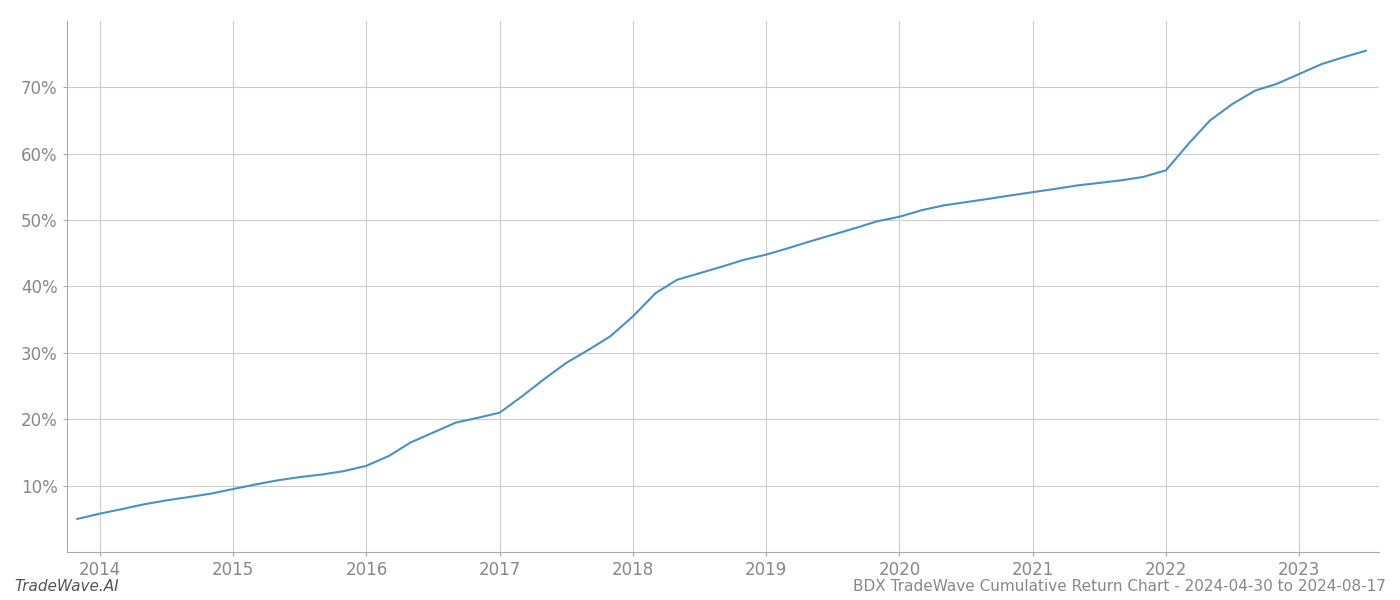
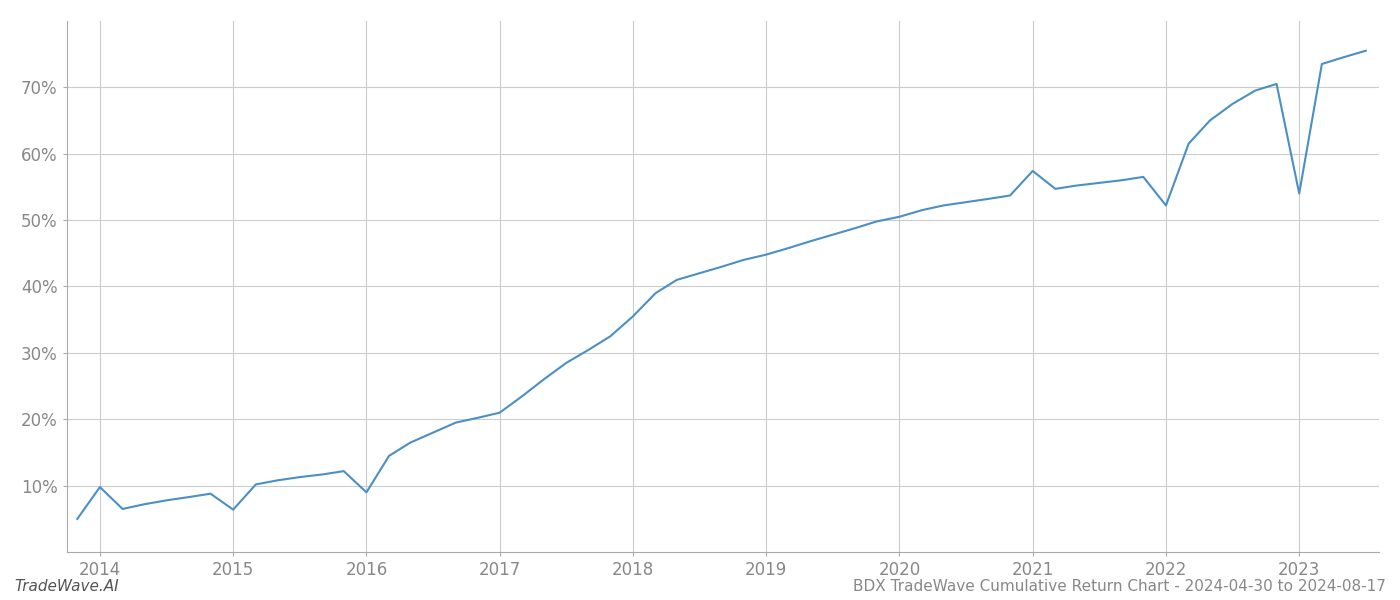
2014: 5.8% -> 9.8%
2015: 9.5% -> 6.4%
2016: 13.0% -> 9.0%
2021: 54.2% -> 57.4%
2022: 57.5% -> 52.2%
2023: 72.0% -> 54.0%
